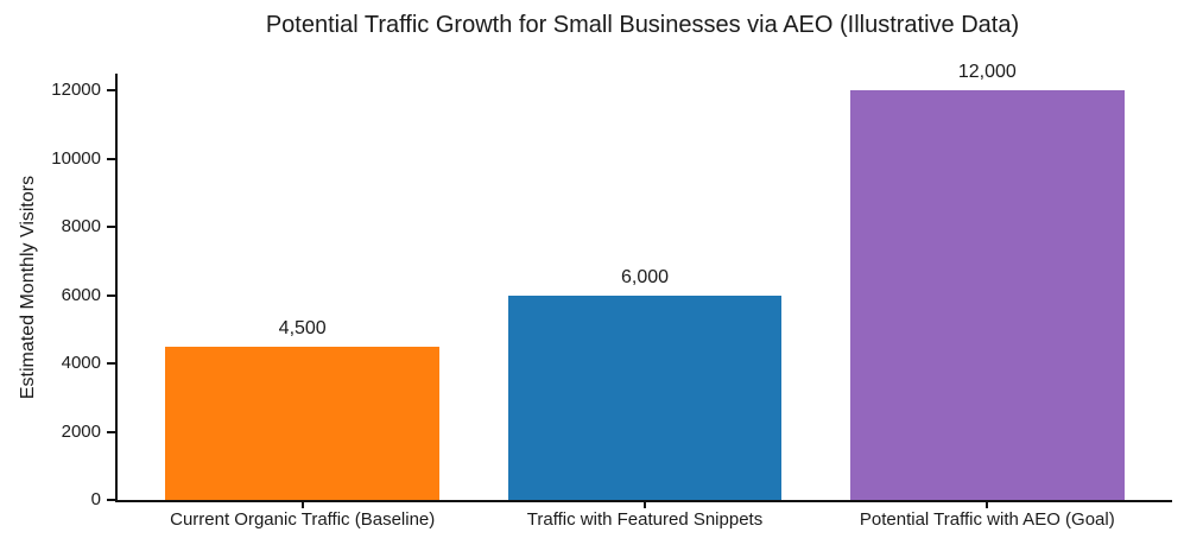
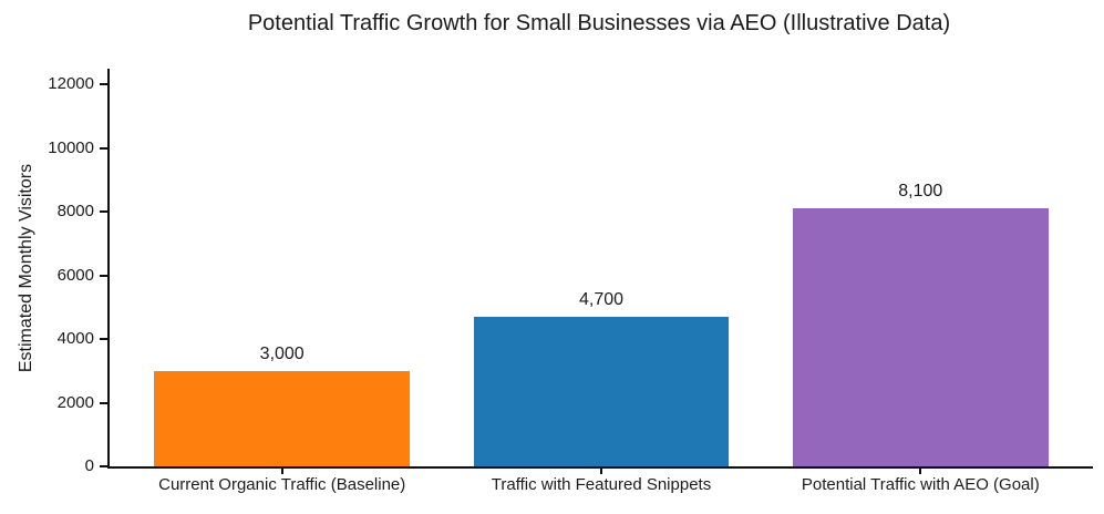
Current Organic Traffic (Baseline): 4,500 -> 3,000
Traffic with Featured Snippets: 6,000 -> 4,700
Potential Traffic with AEO (Goal): 12,000 -> 8,100
